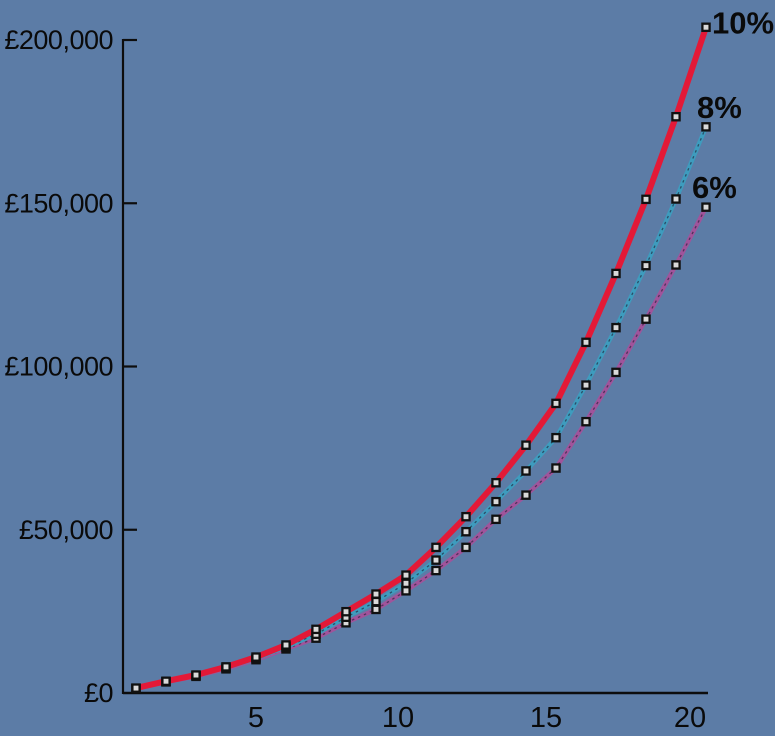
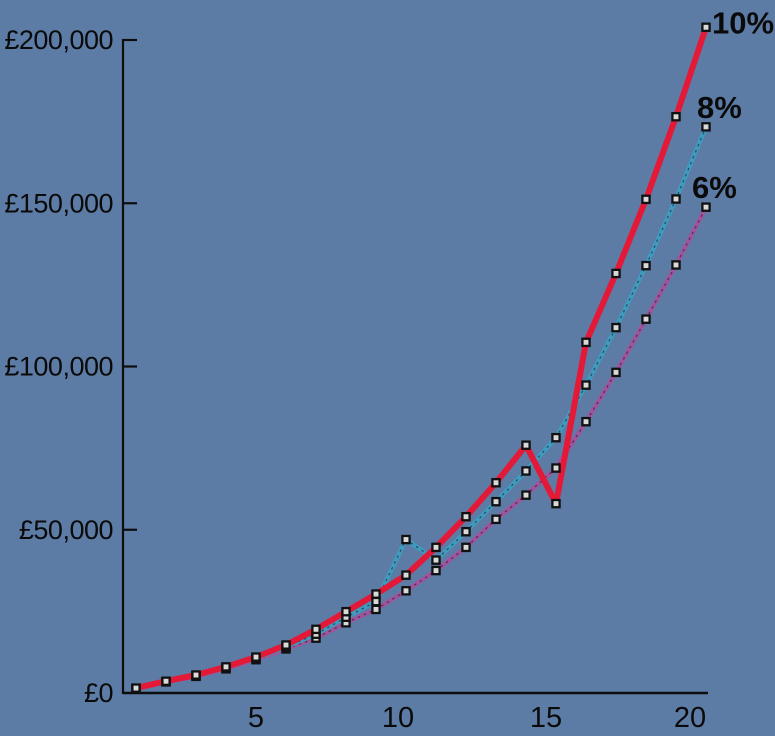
8%/10: £34000 -> £47000
10%/15: £89000 -> £58000
